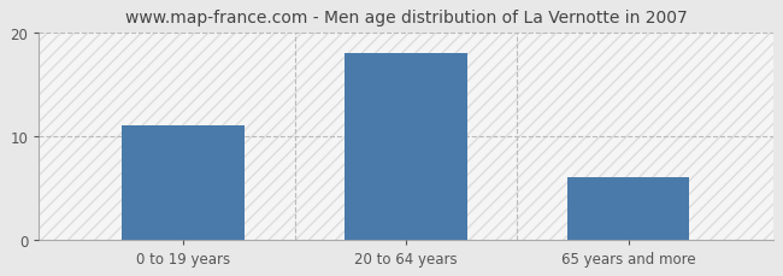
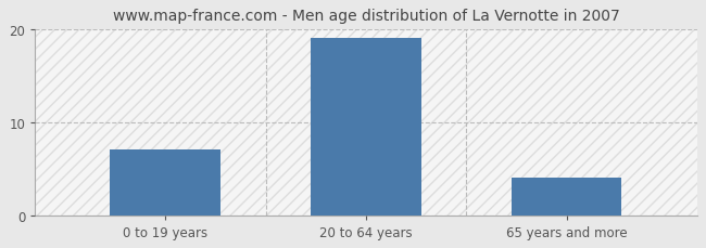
0 to 19 years: 11 -> 7
20 to 64 years: 18 -> 19
65 years and more: 6 -> 4
